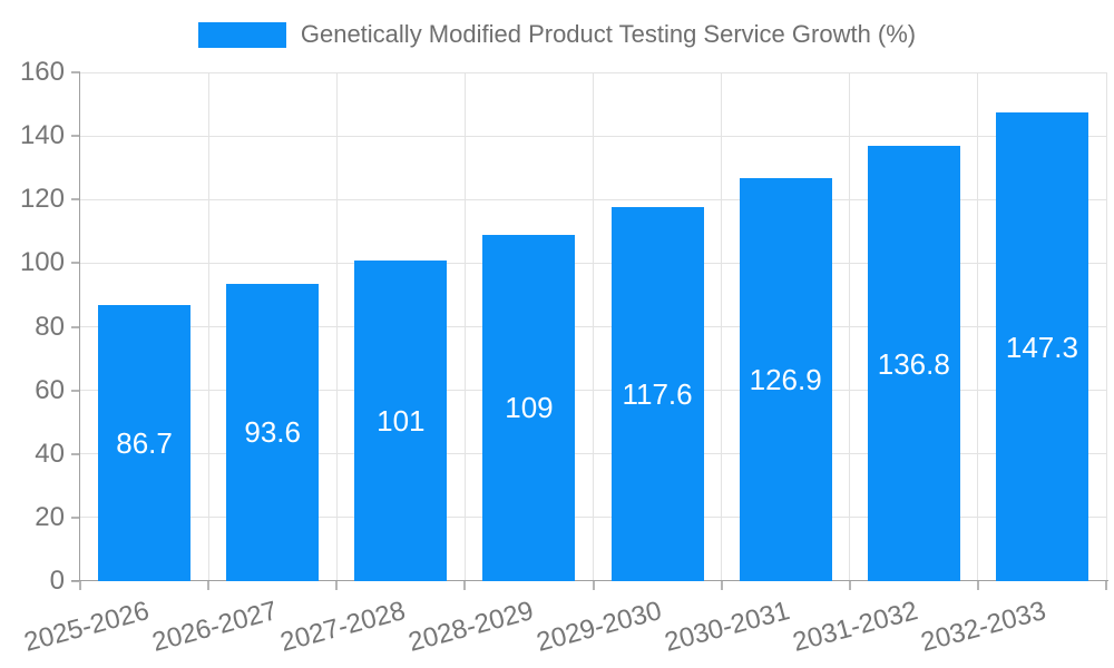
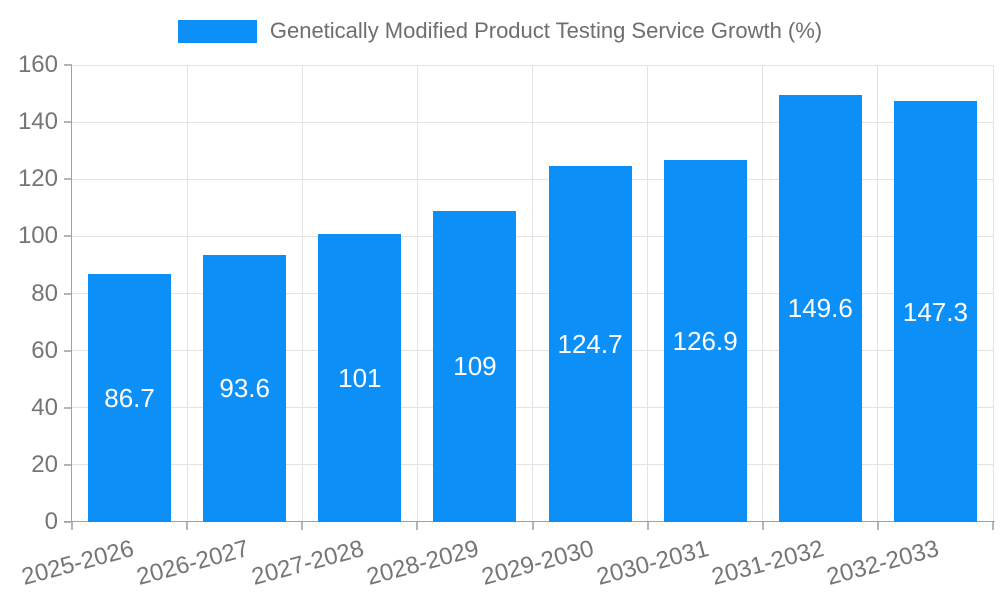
2029-2030: 117.6 -> 124.7
2031-2032: 136.8 -> 149.6
